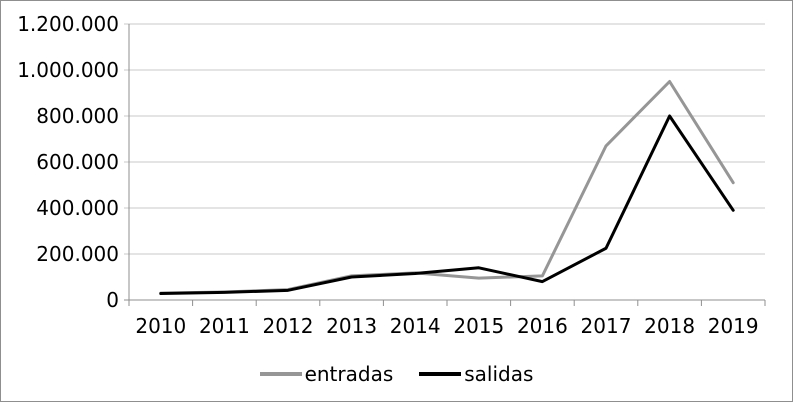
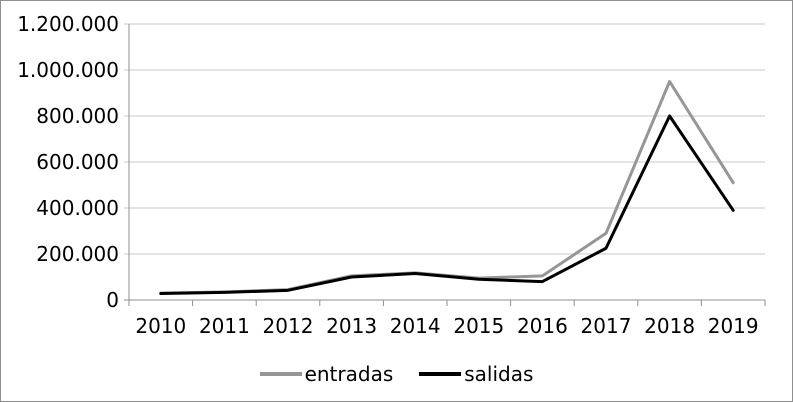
salidas/2015: 140000 -> 90000
entradas/2017: 670000 -> 290000
